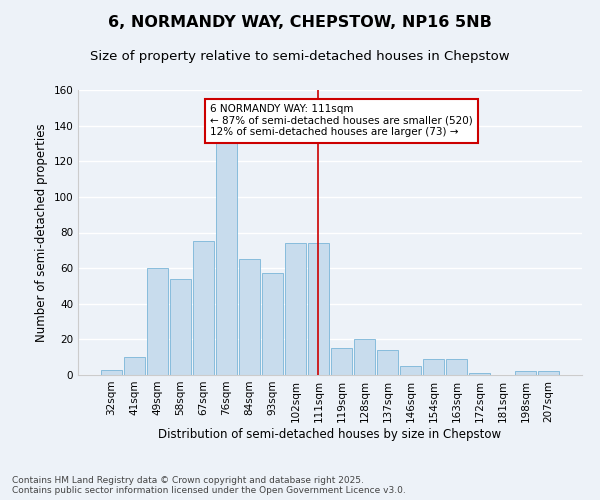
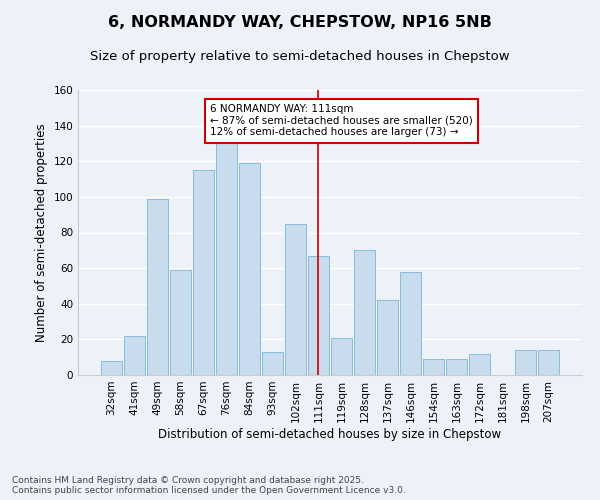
32sqm: 3 -> 8
41sqm: 10 -> 22
49sqm: 60 -> 99
58sqm: 54 -> 59
67sqm: 75 -> 115
84sqm: 65 -> 119
93sqm: 57 -> 13
102sqm: 74 -> 85
111sqm: 74 -> 67
119sqm: 15 -> 21
128sqm: 20 -> 70
137sqm: 14 -> 42
146sqm: 5 -> 58
172sqm: 1 -> 12
198sqm: 2 -> 14
207sqm: 2 -> 14
